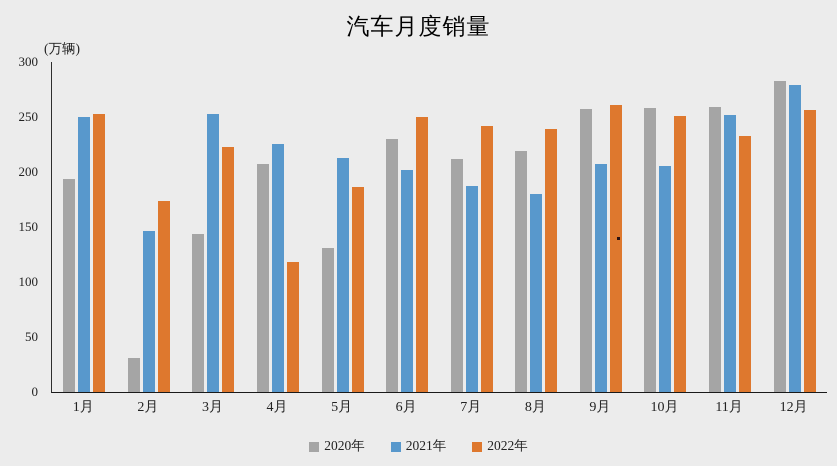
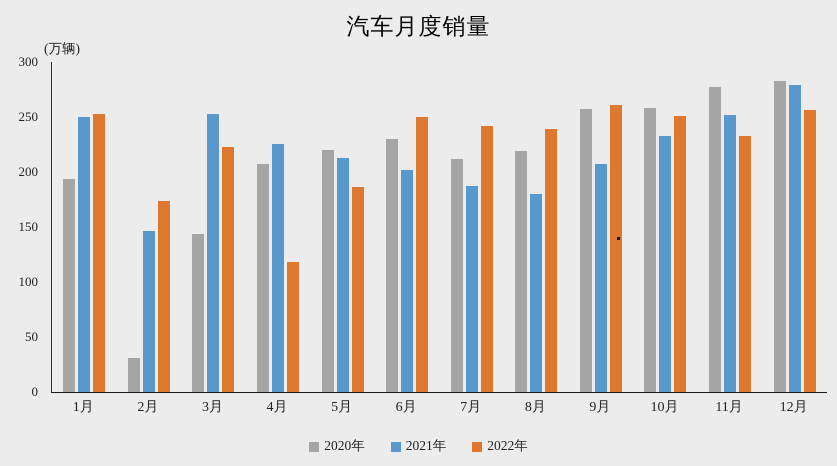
2020年/5月: 131 -> 220
2021年/10月: 205 -> 233
2020年/11月: 259 -> 277
